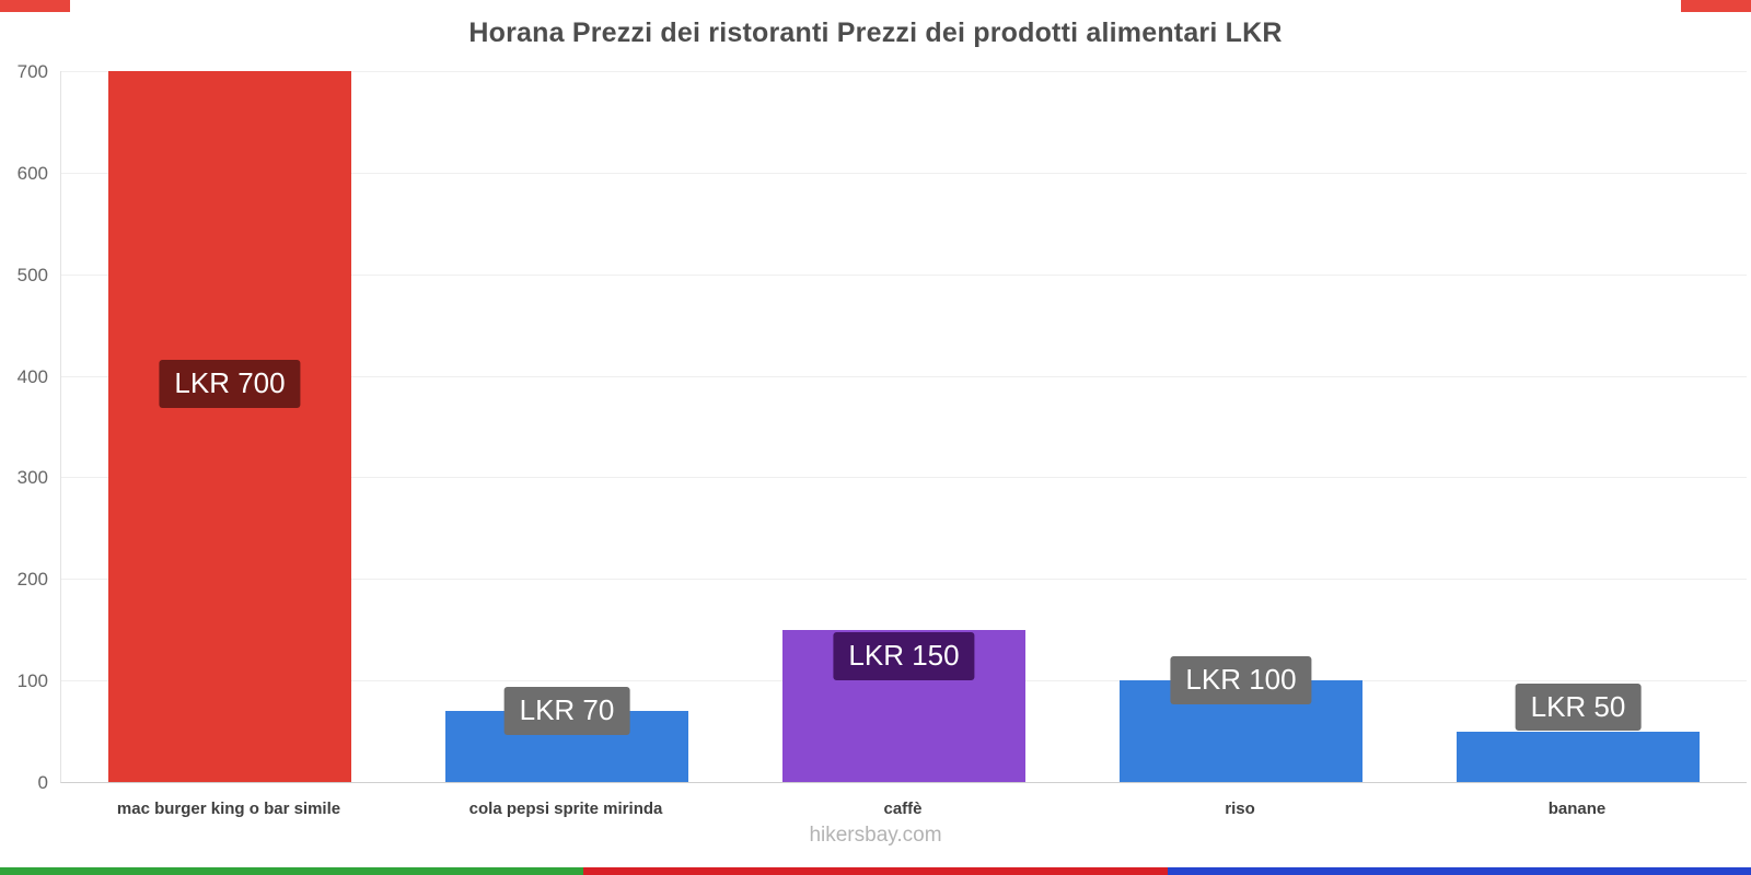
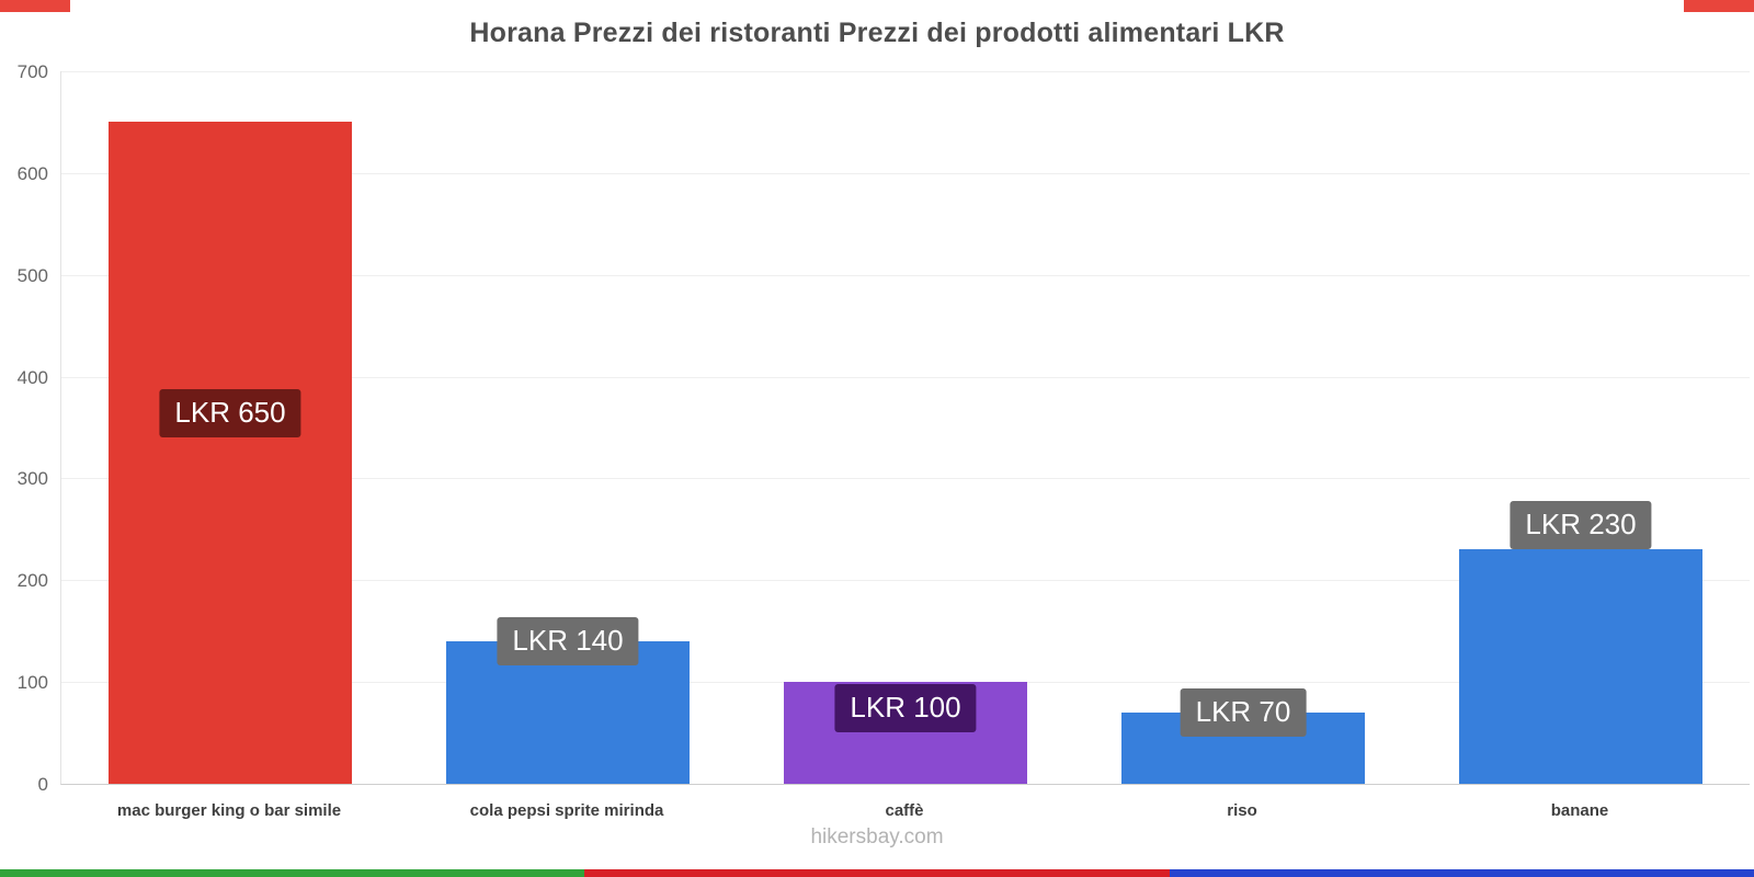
mac burger king o bar simile: 700 -> 650
cola pepsi sprite mirinda: 70 -> 140
caffè: 150 -> 100
riso: 100 -> 70
banane: 50 -> 230
